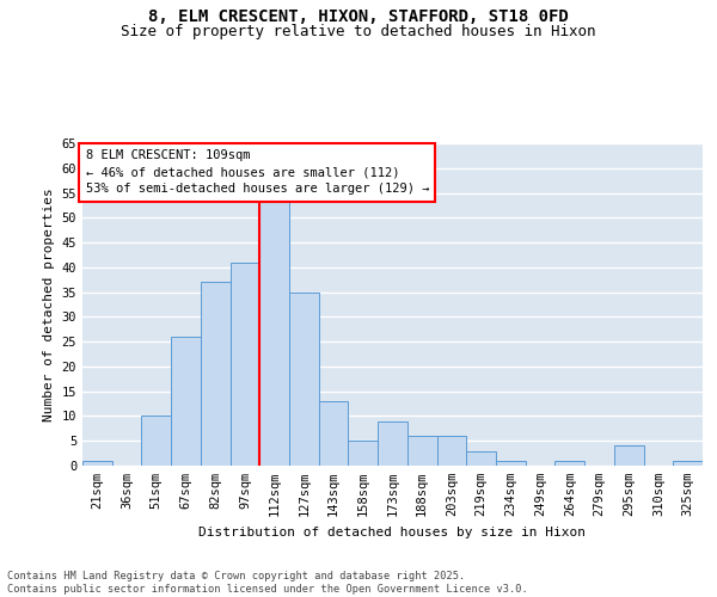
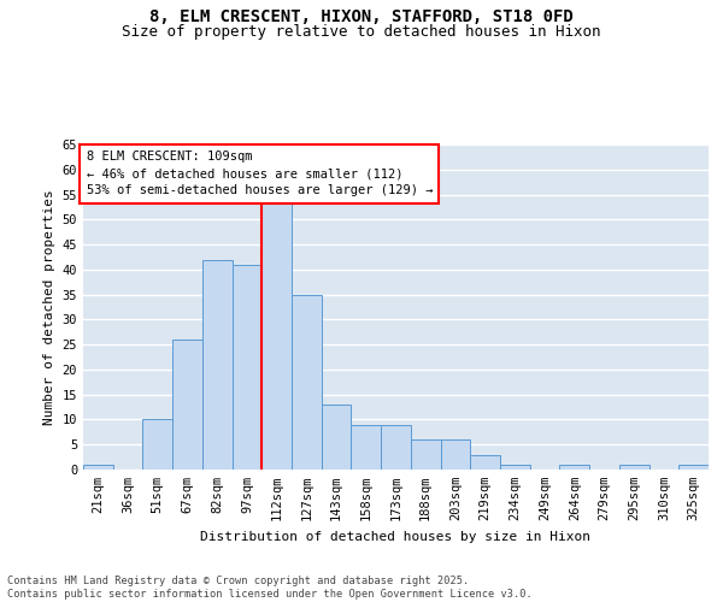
82sqm: 37 -> 42
158sqm: 5 -> 9
295sqm: 4 -> 1
